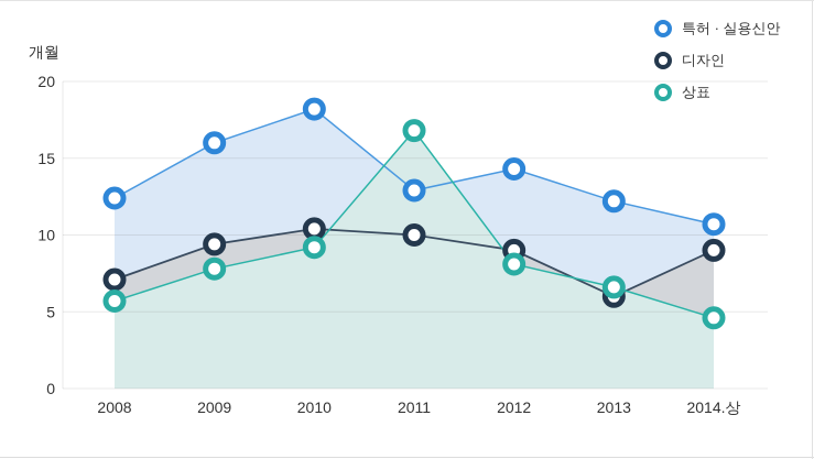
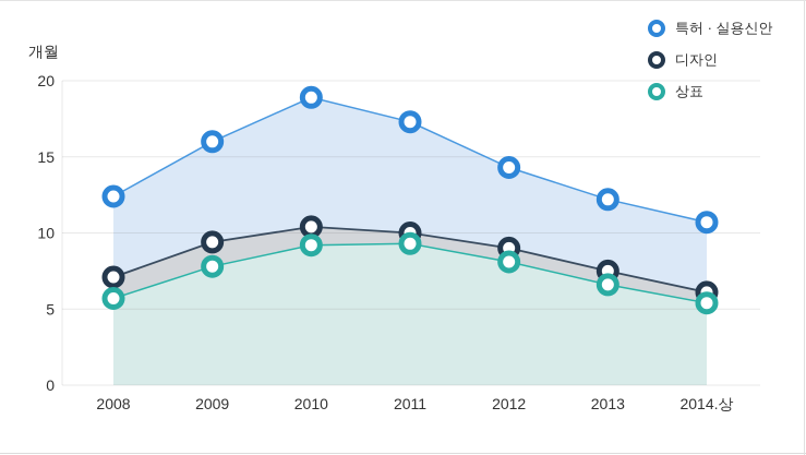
특허 · 실용신안/2010: 18.2 -> 18.9
특허 · 실용신안/2011: 12.9 -> 17.3
상표/2011: 16.8 -> 9.3
디자인/2013: 6.0 -> 7.5
디자인/2014.상: 9.0 -> 6.1
상표/2014.상: 4.6 -> 5.4
